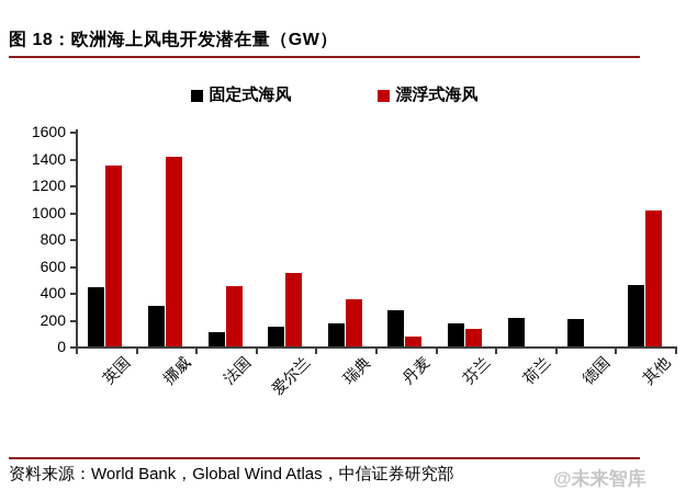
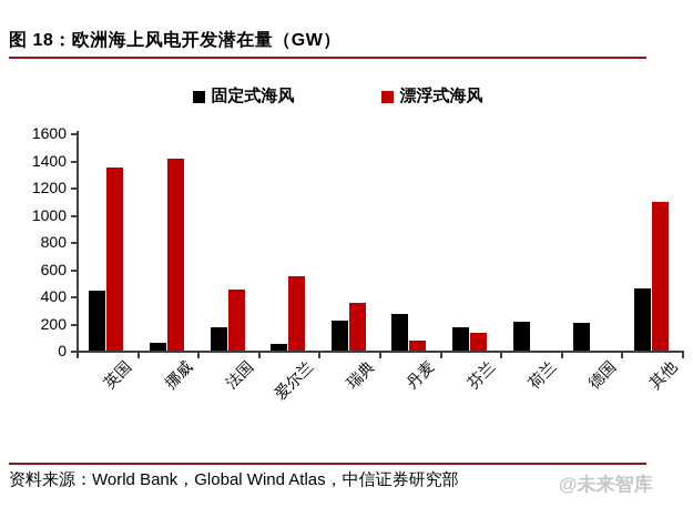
固定式海风/挪威: 300 -> 60
固定式海风/法国: 110 -> 170
固定式海风/爱尔兰: 150 -> 50
固定式海风/瑞典: 170 -> 220
漂浮式海风/其他: 1010 -> 1090
